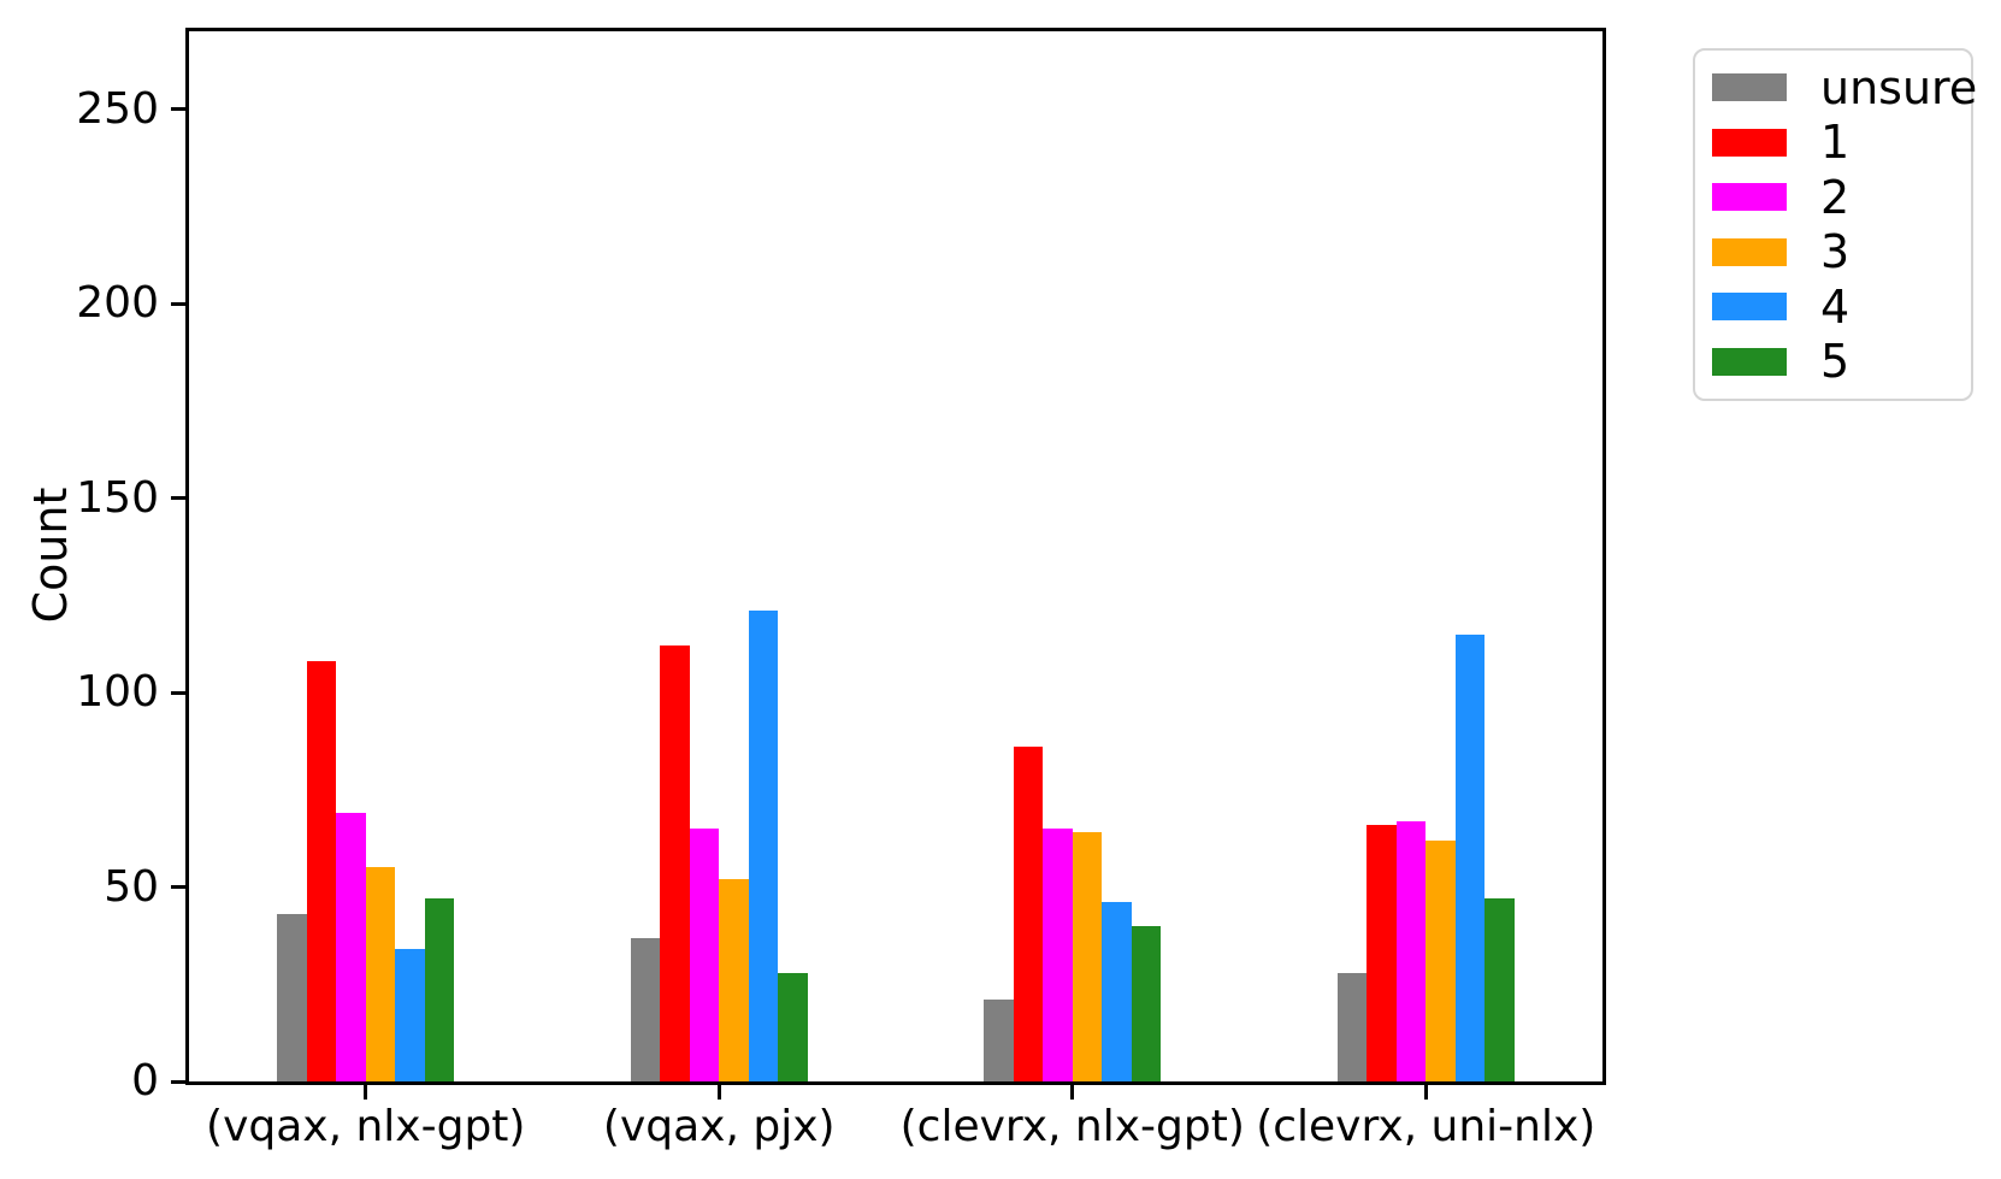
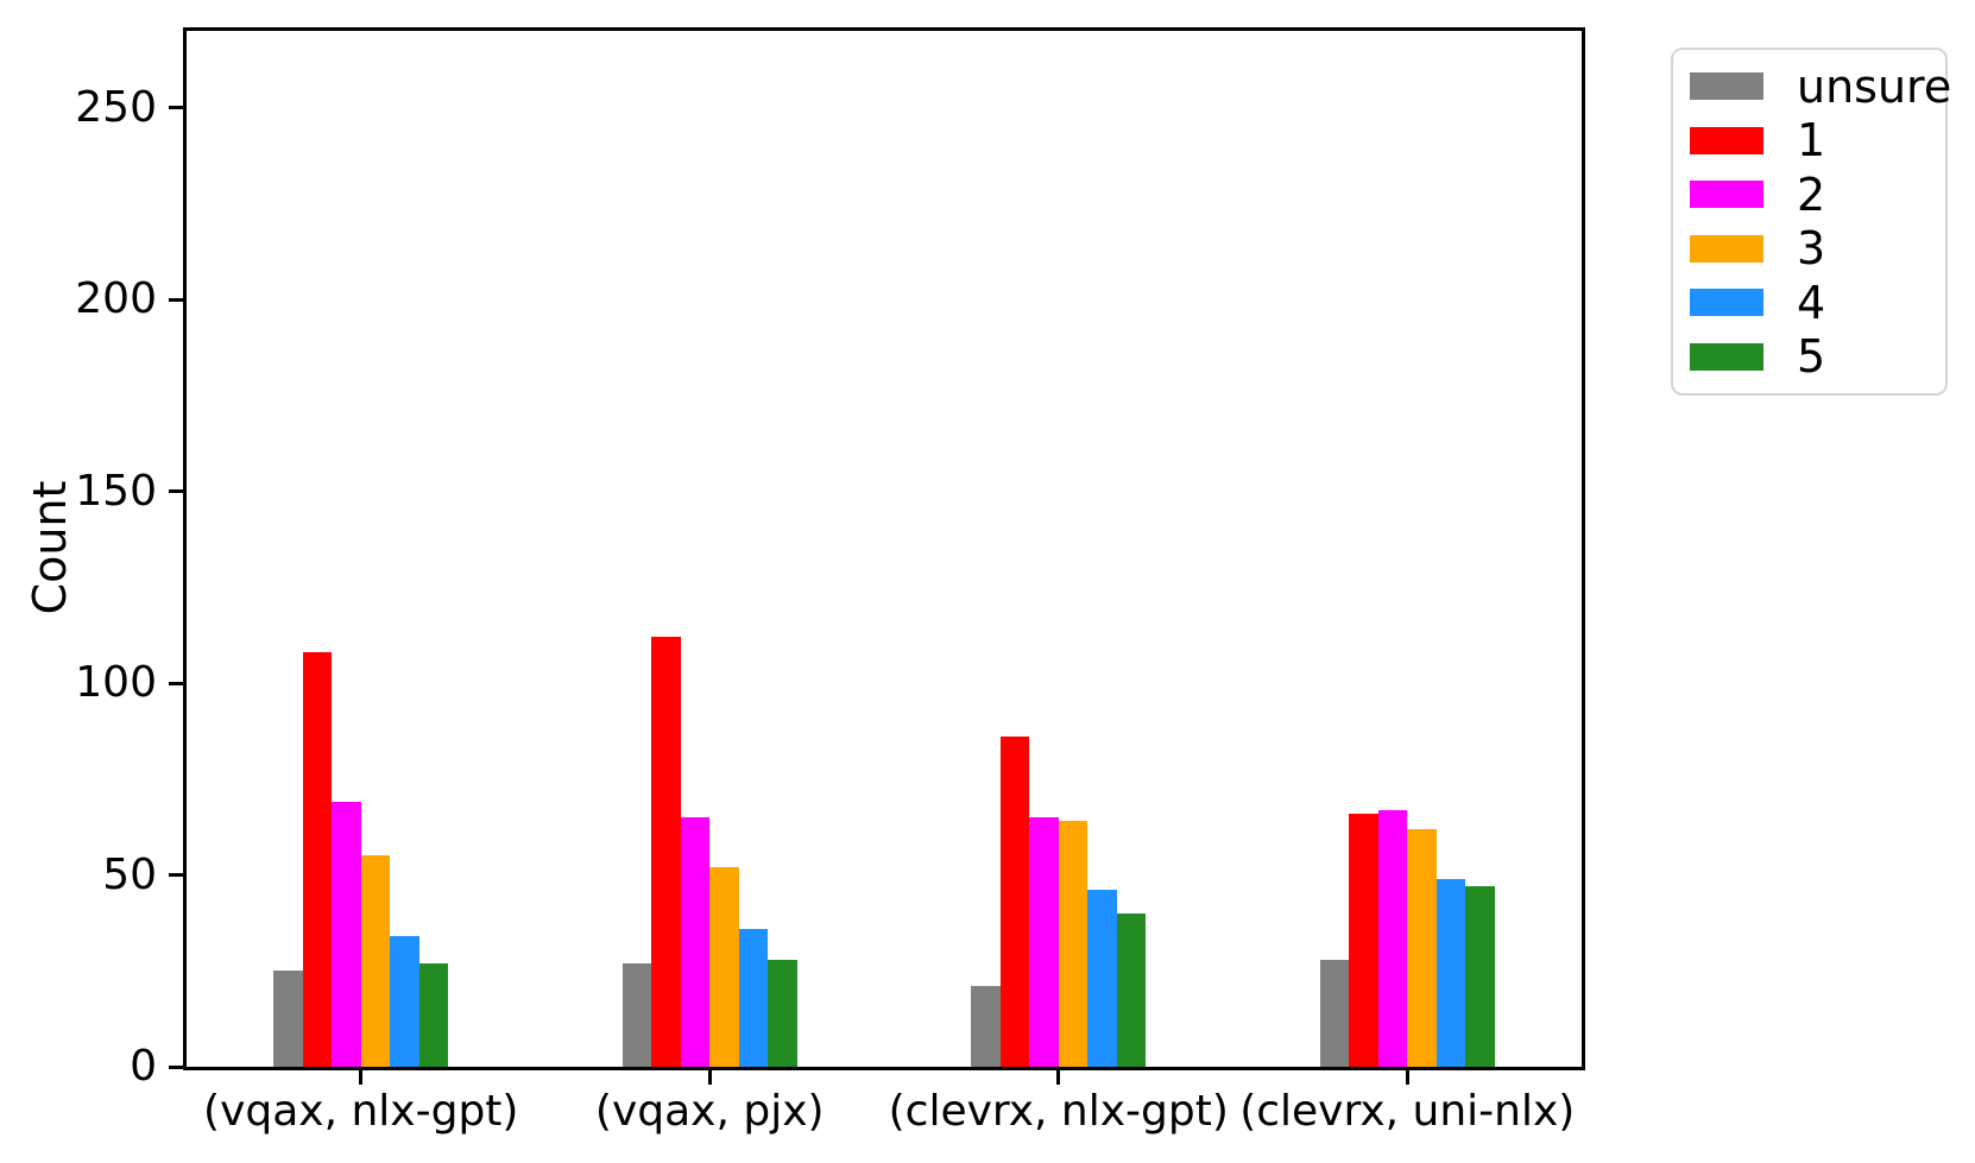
unsure/(vqax, nlx-gpt): 43 -> 25
5/(vqax, nlx-gpt): 47 -> 27
unsure/(vqax, pjx): 37 -> 27
4/(vqax, pjx): 121 -> 36
4/(clevrx, uni-nlx): 115 -> 49
